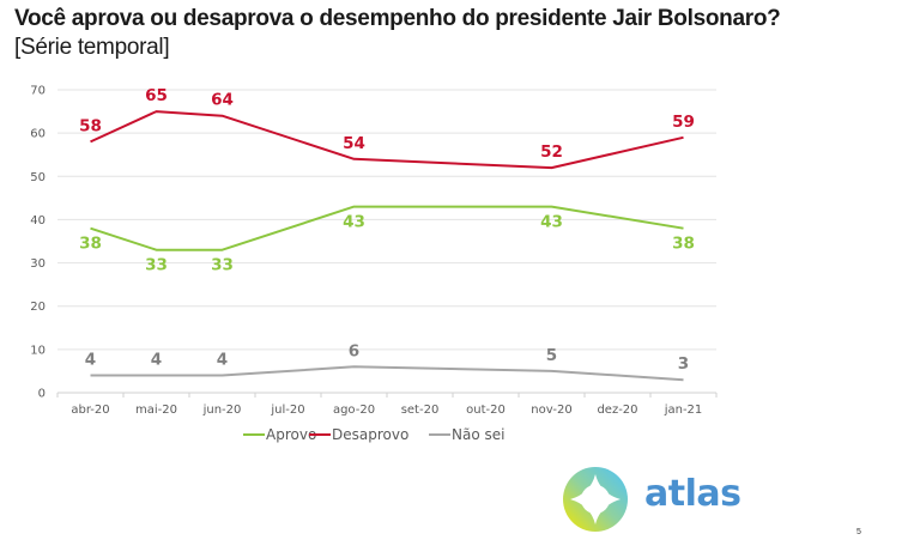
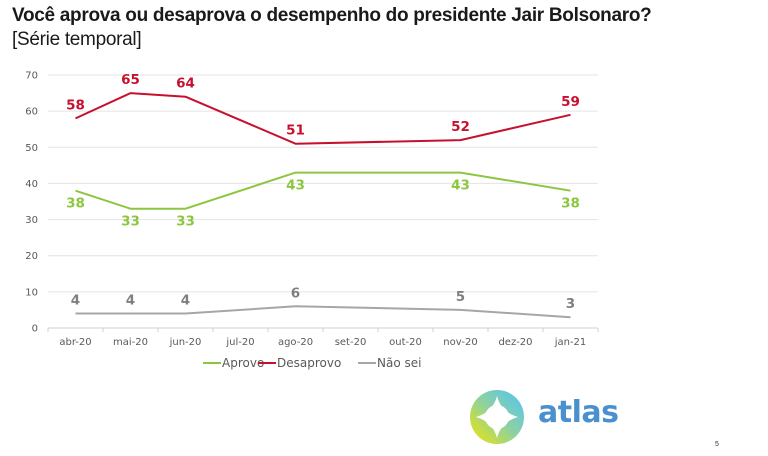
Desaprovo/ago-20: 54 -> 51
